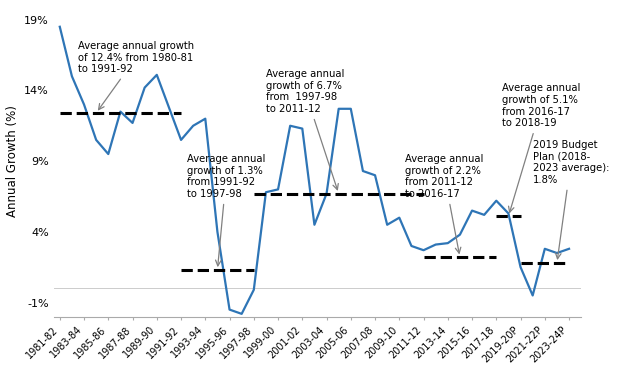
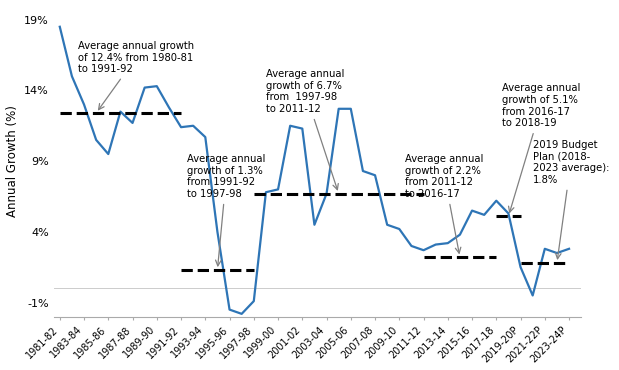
1989-90: 15.1% -> 14.3%
1991-92: 10.5% -> 11.4%
1993-94: 12.0% -> 10.7%
1997-98: -0.1% -> -0.9%
2009-10: 5.0% -> 4.2%
